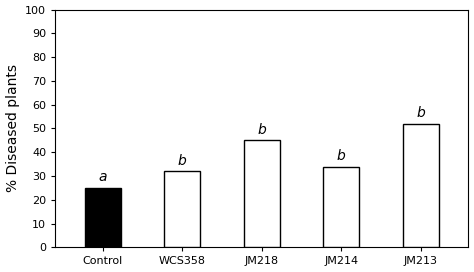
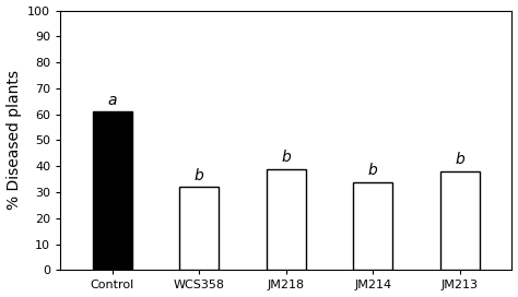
Control: 25 -> 61
JM218: 45 -> 39
JM213: 52 -> 38
